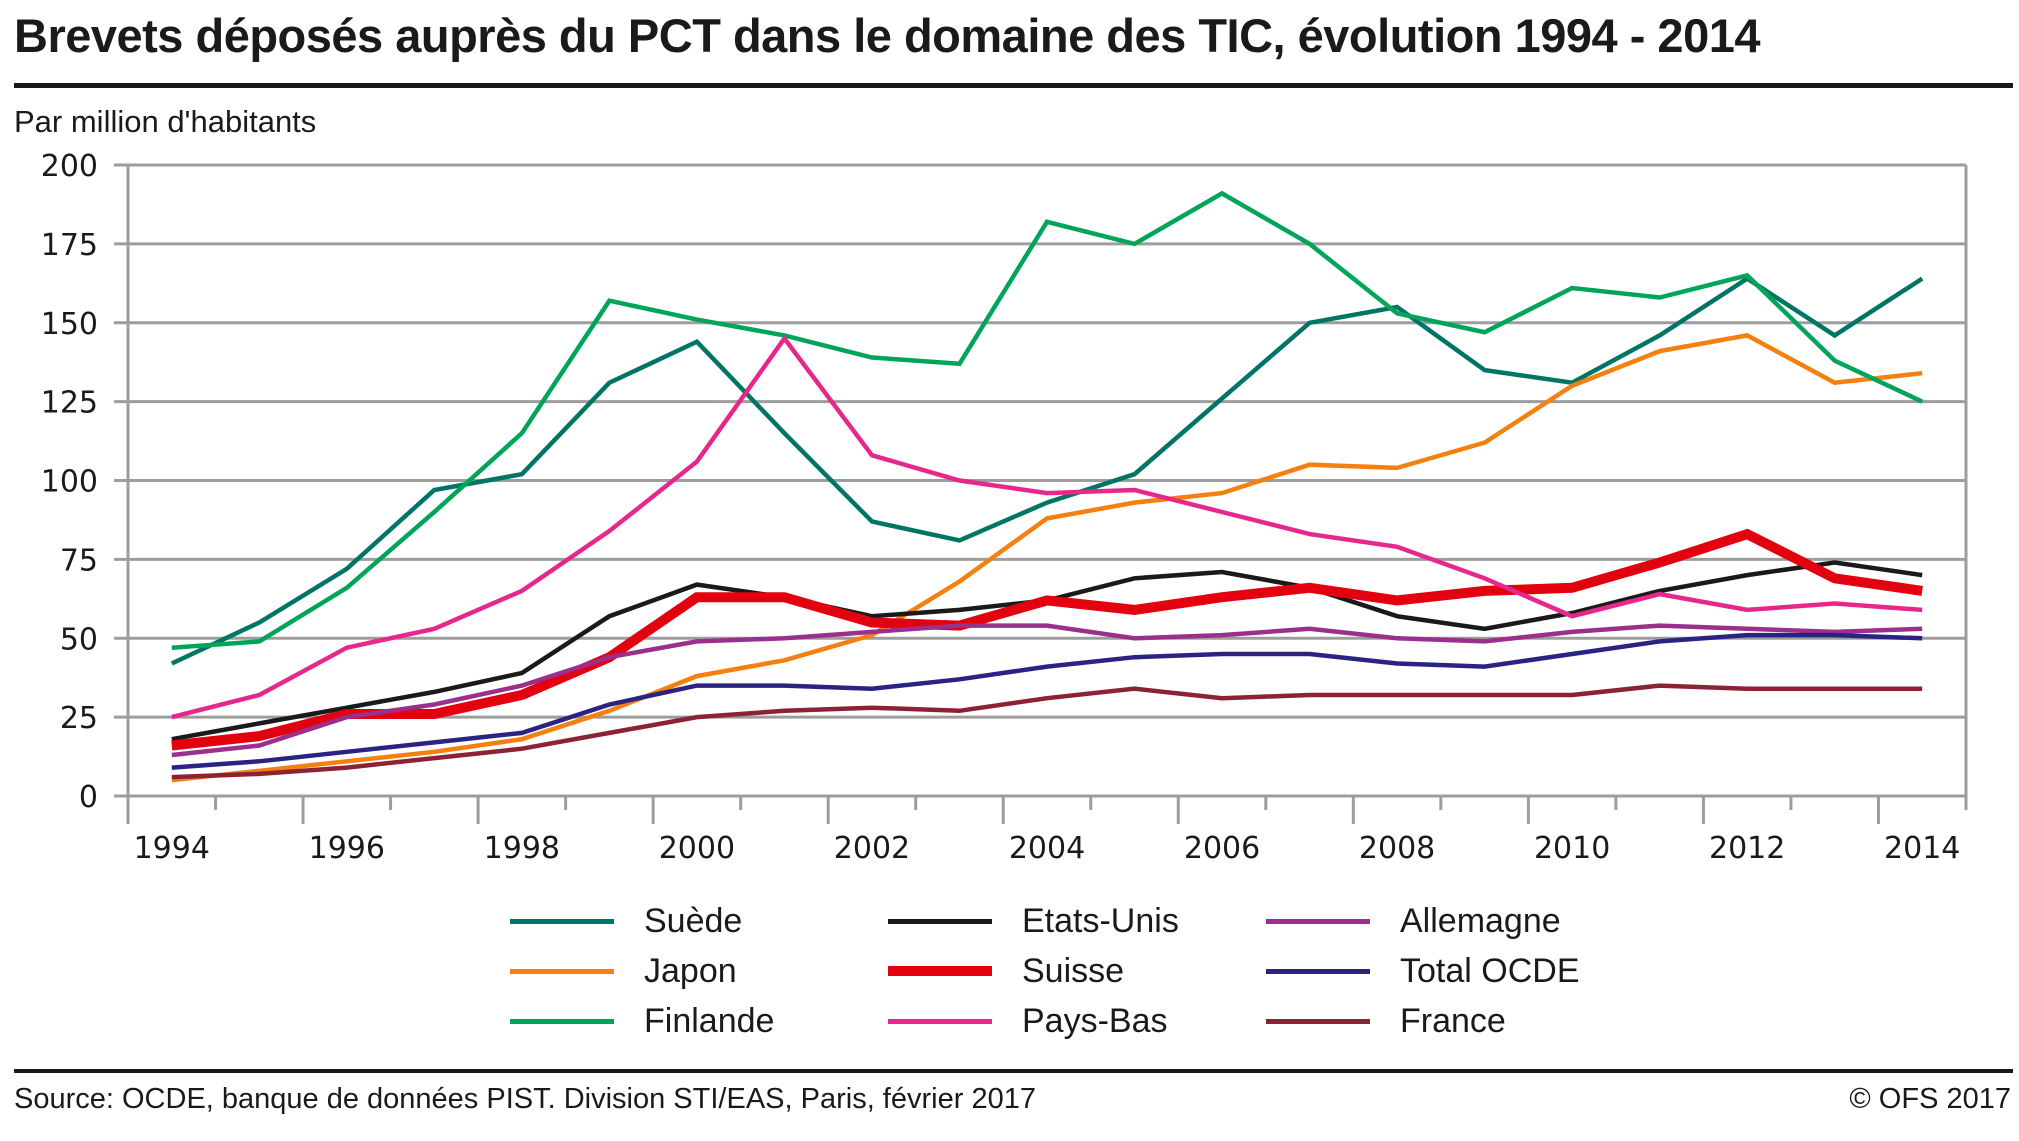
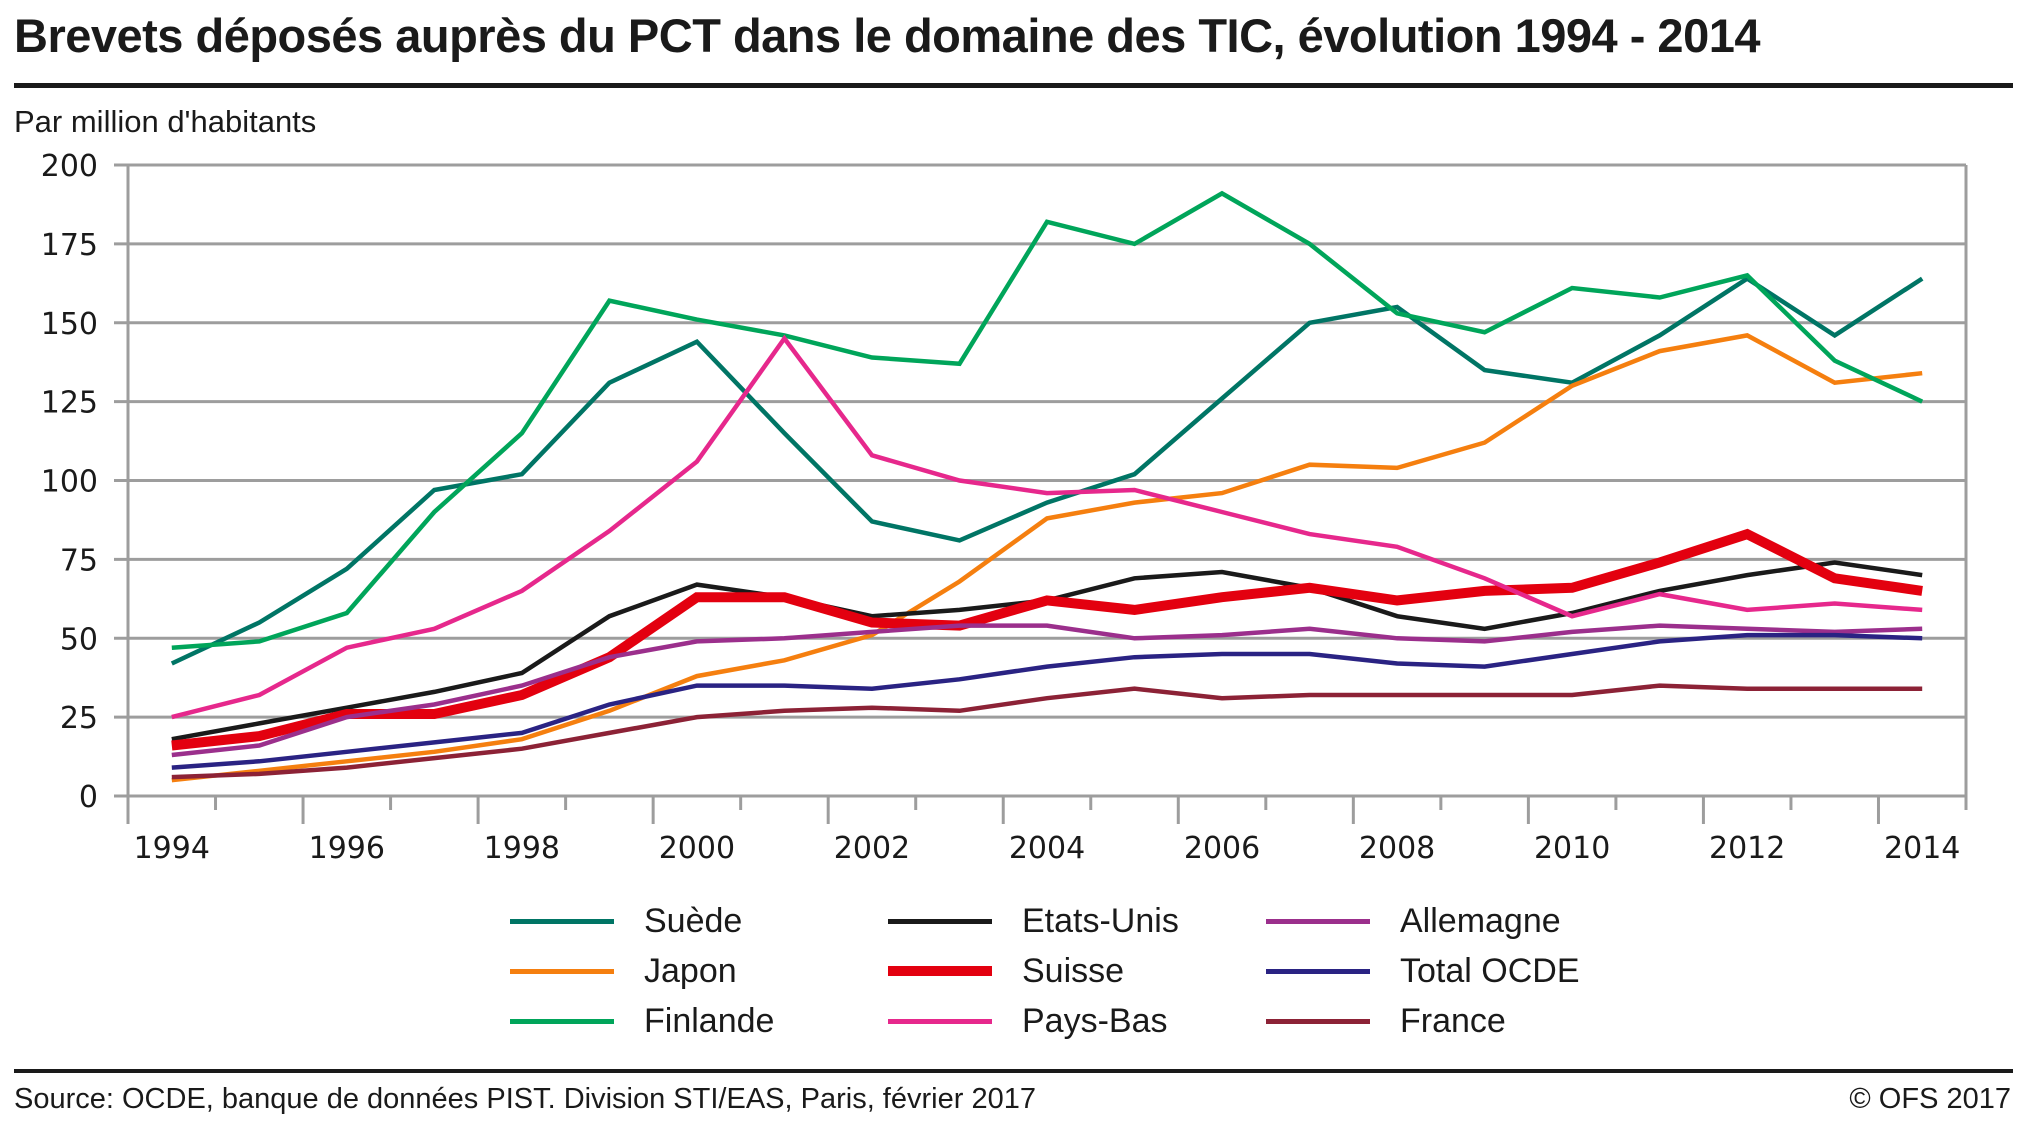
Finlande/1996: 66 -> 58
